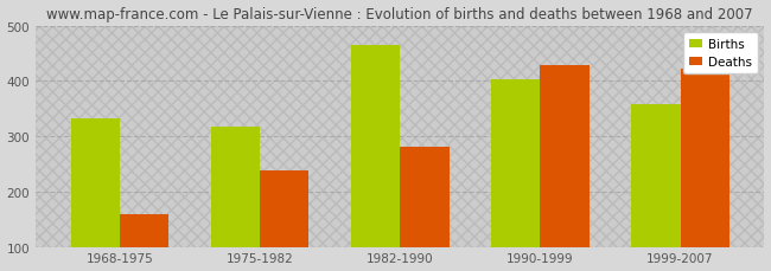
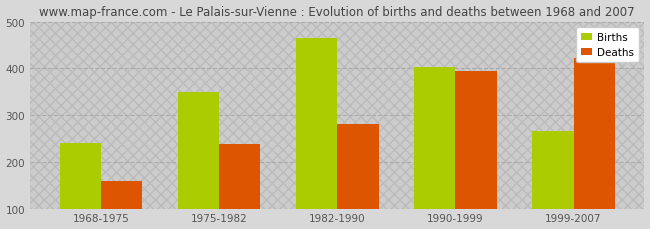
Births/1968-1975: 333 -> 240
Births/1975-1982: 317 -> 350
Deaths/1990-1999: 428 -> 395
Births/1999-2007: 358 -> 265
